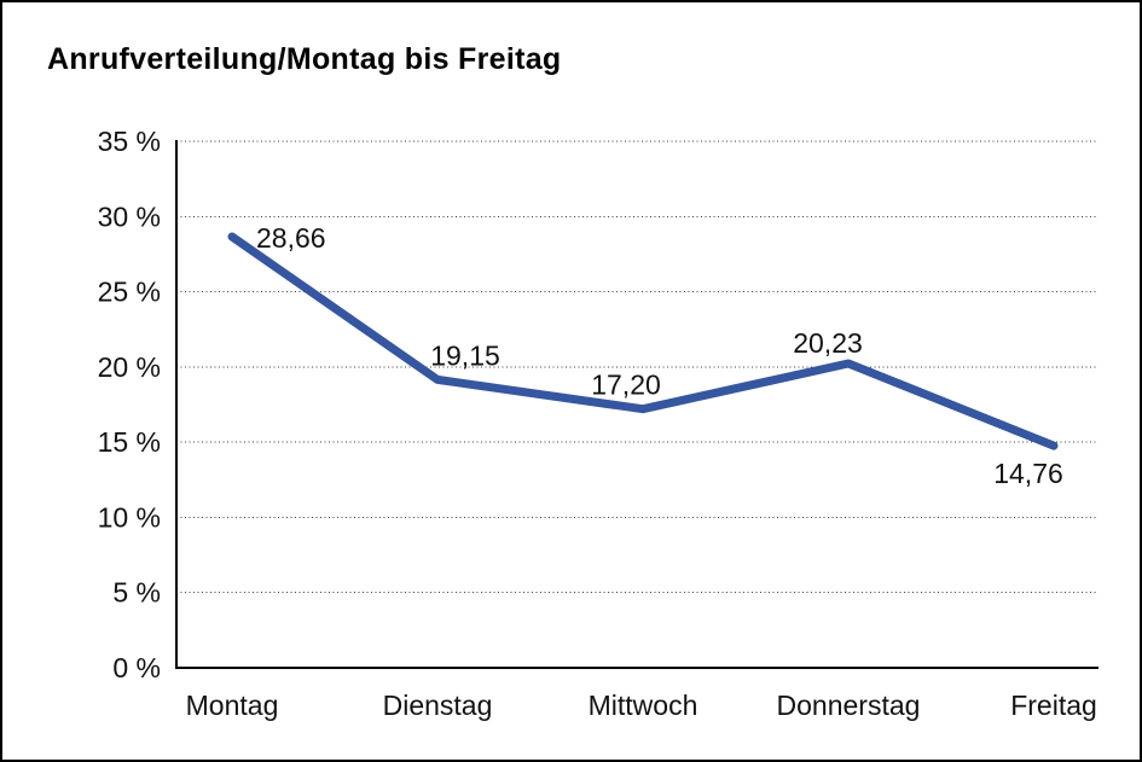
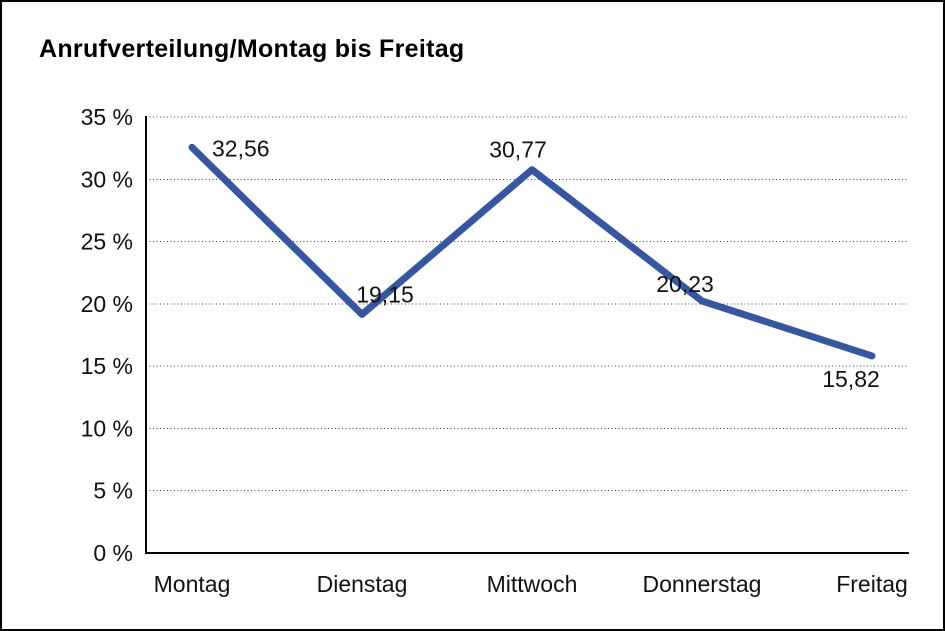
Montag: 28,66 -> 32,56
Mittwoch: 17,20 -> 30,77
Freitag: 14,76 -> 15,82
